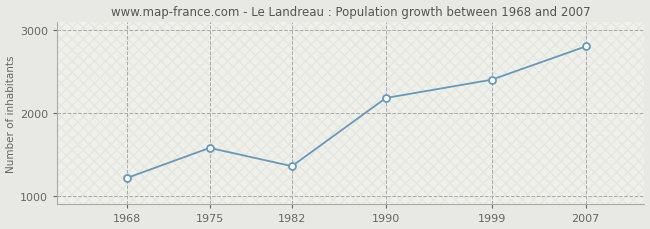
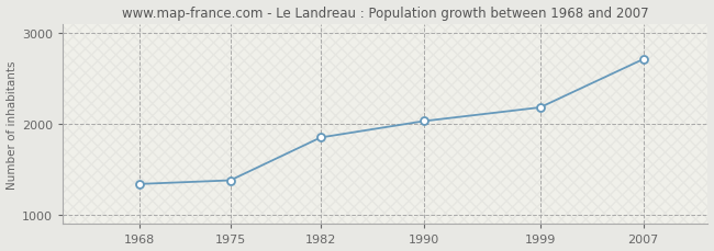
1968: 1220 -> 1340
1975: 1580 -> 1380
1982: 1360 -> 1850
1990: 2180 -> 2030
1999: 2400 -> 2180
2007: 2800 -> 2710
